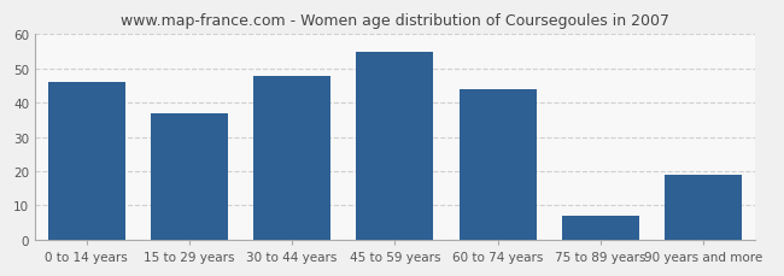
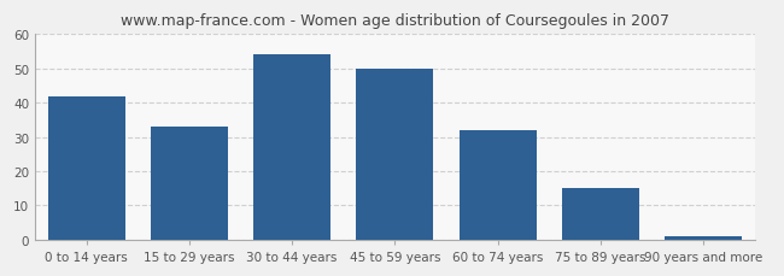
0 to 14 years: 46 -> 42
15 to 29 years: 37 -> 33
30 to 44 years: 48 -> 54
45 to 59 years: 55 -> 50
60 to 74 years: 44 -> 32
75 to 89 years: 7 -> 15
90 years and more: 19 -> 1
